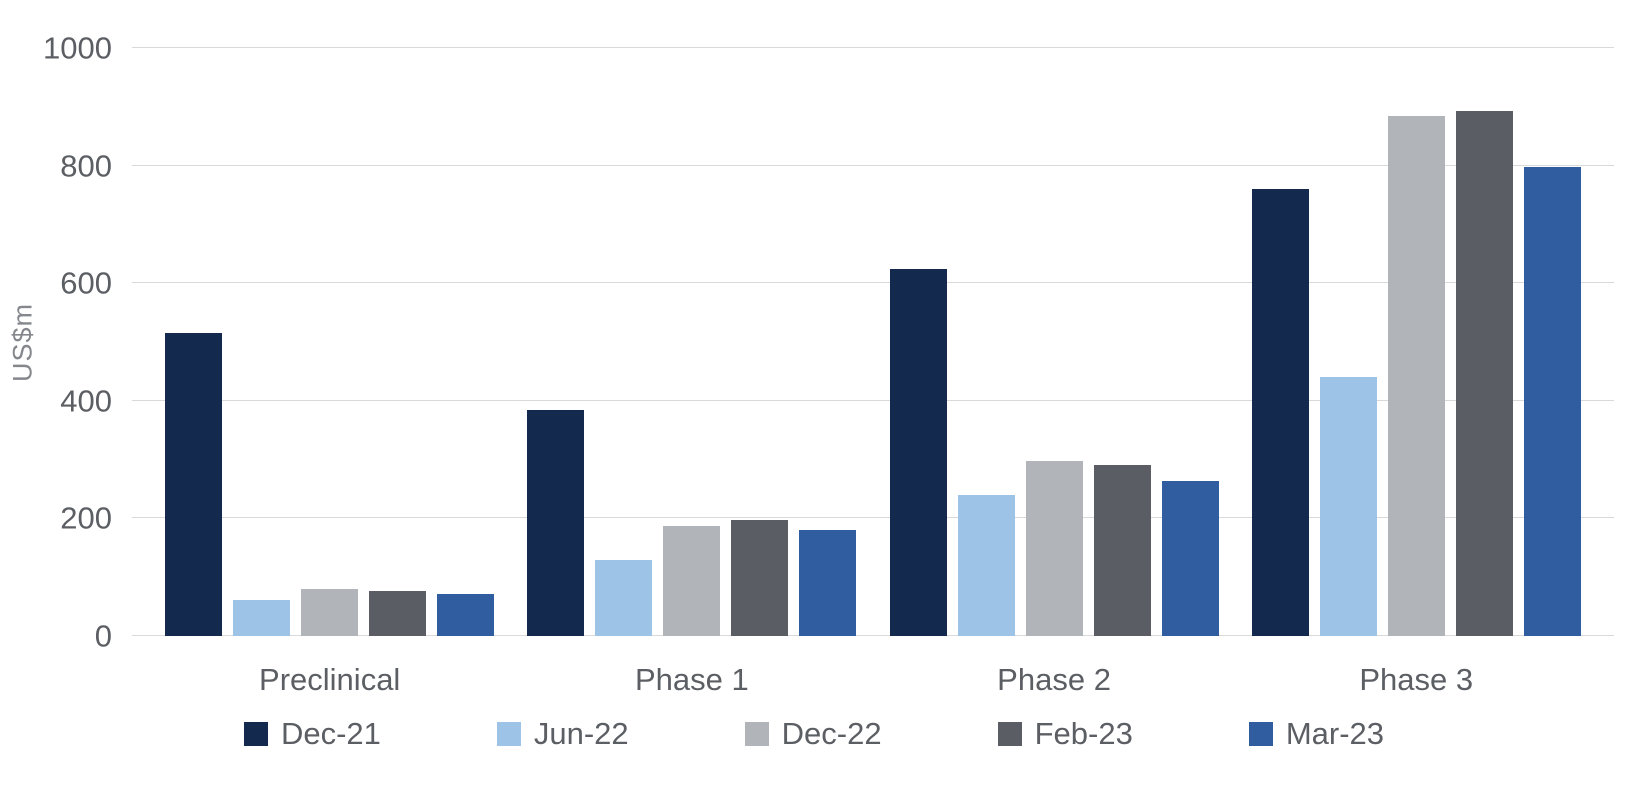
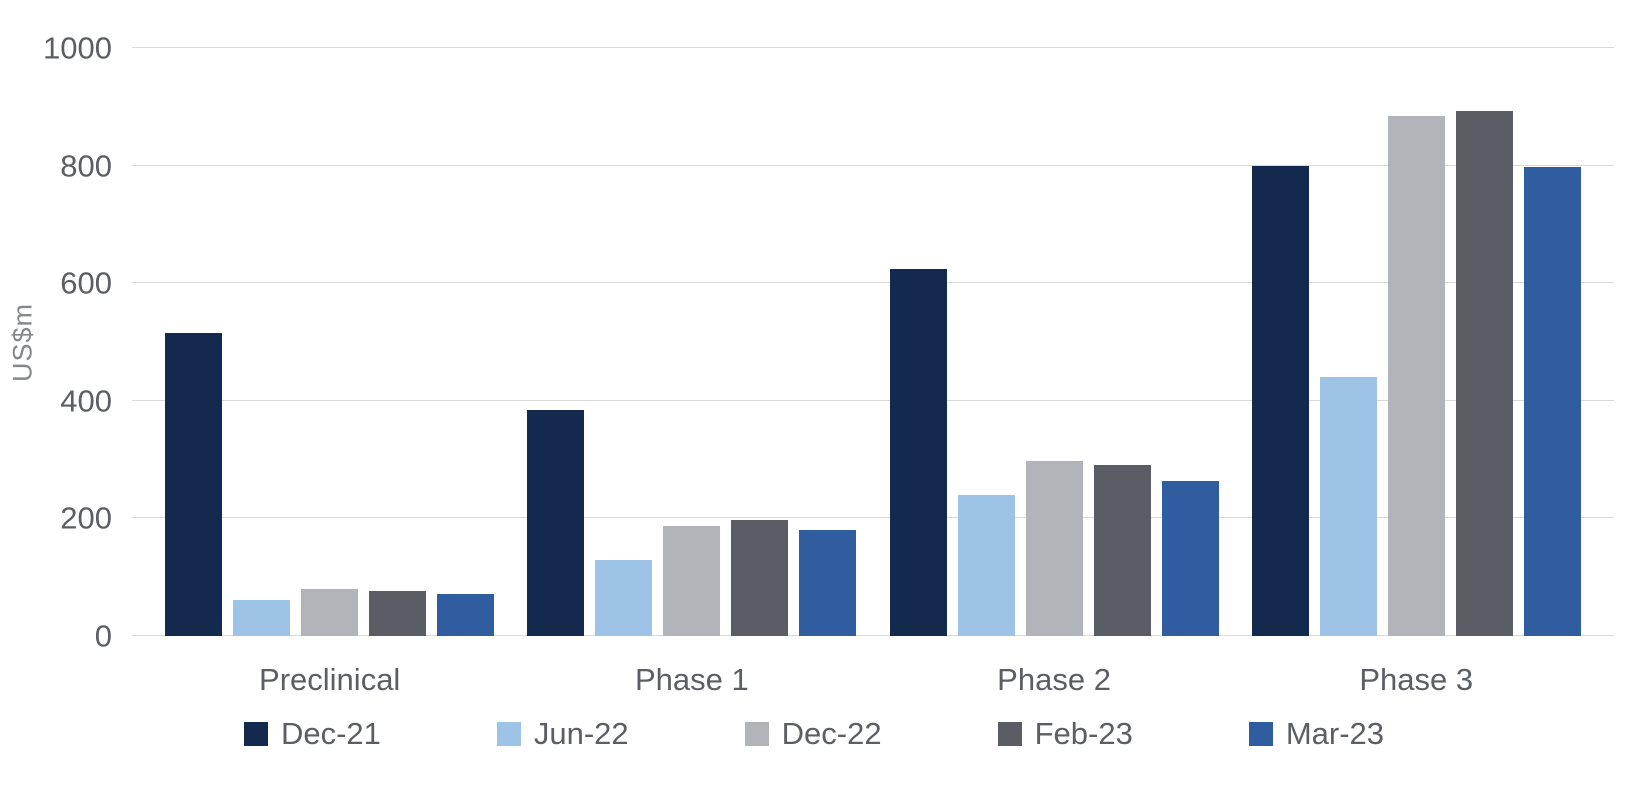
Dec-21/Phase 3: 760 -> 800
